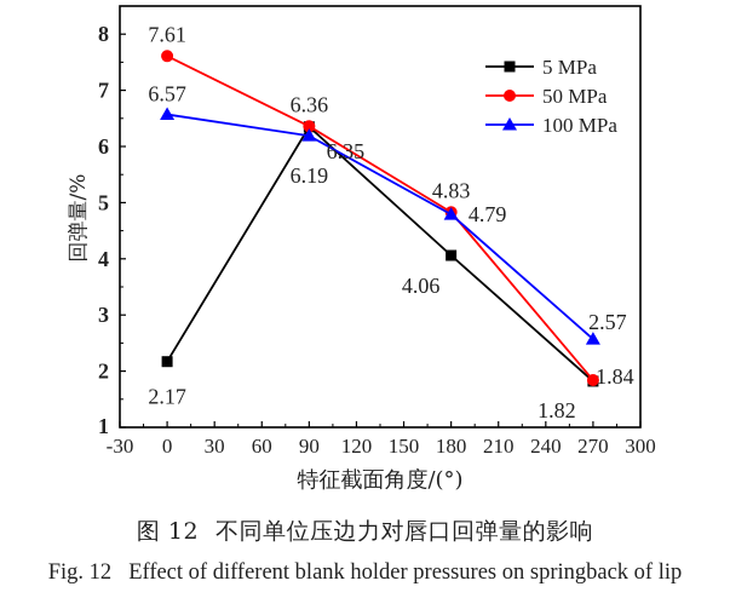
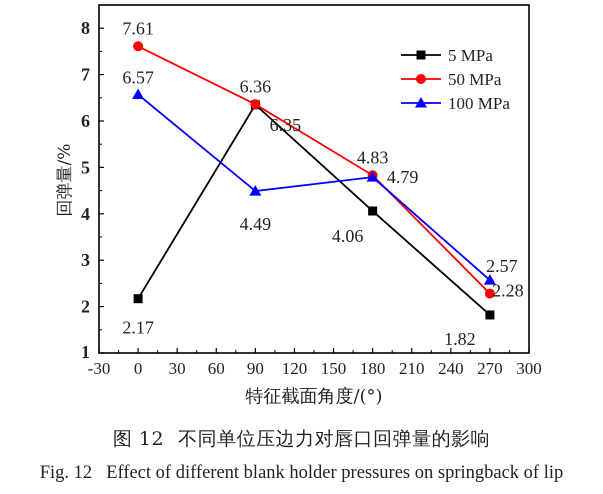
100 MPa/90: 6.19 -> 4.49
50 MPa/270: 1.84 -> 2.28
